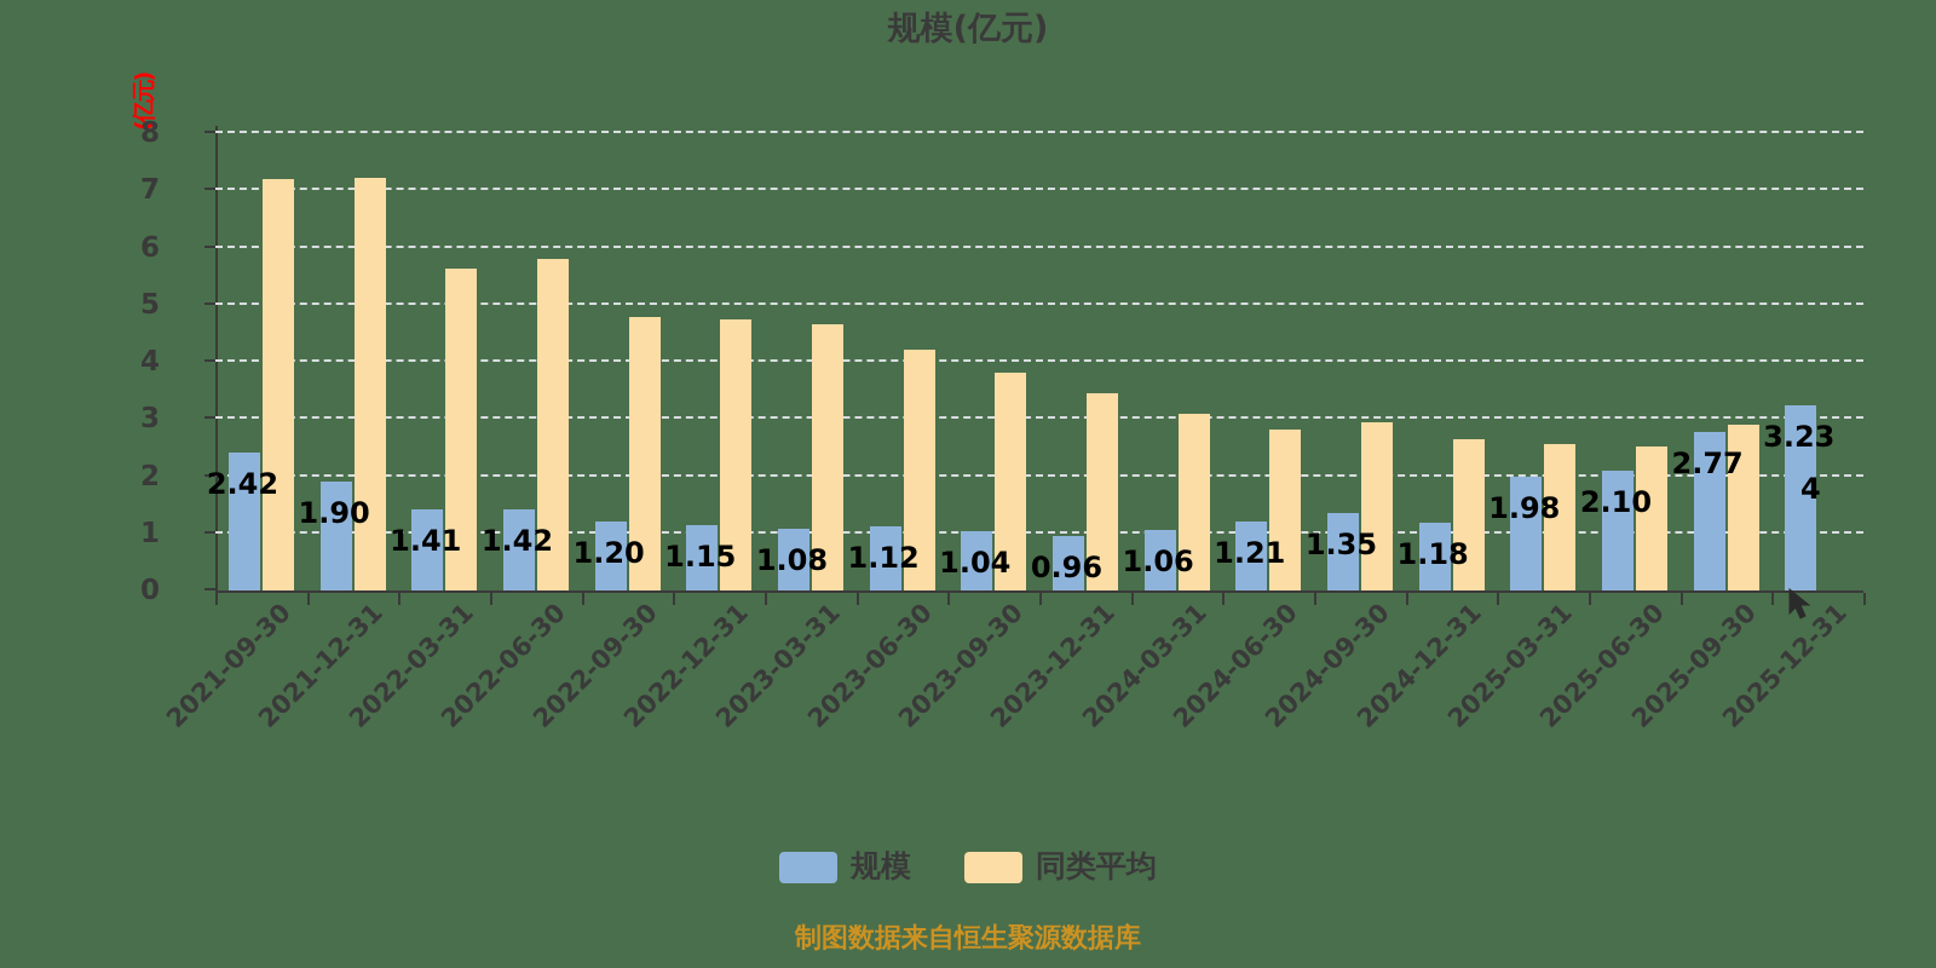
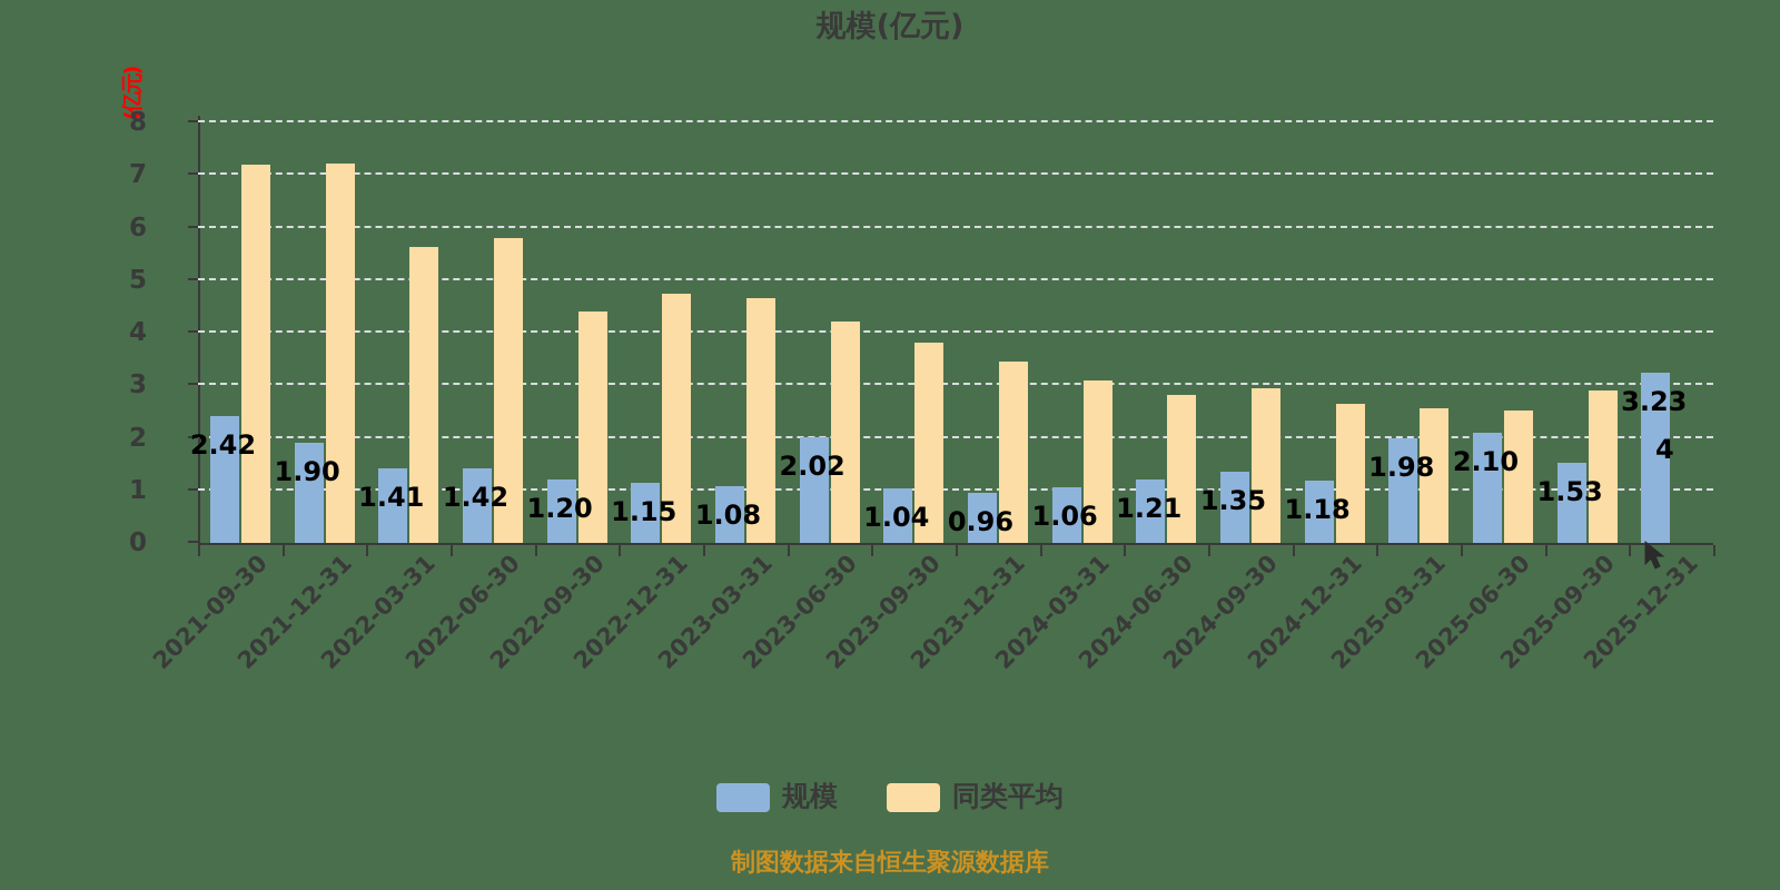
同类平均/2022-09-30: 4.8 -> 4.4
规模/2023-06-30: 1.12 -> 2.02
规模/2025-09-30: 2.77 -> 1.53
